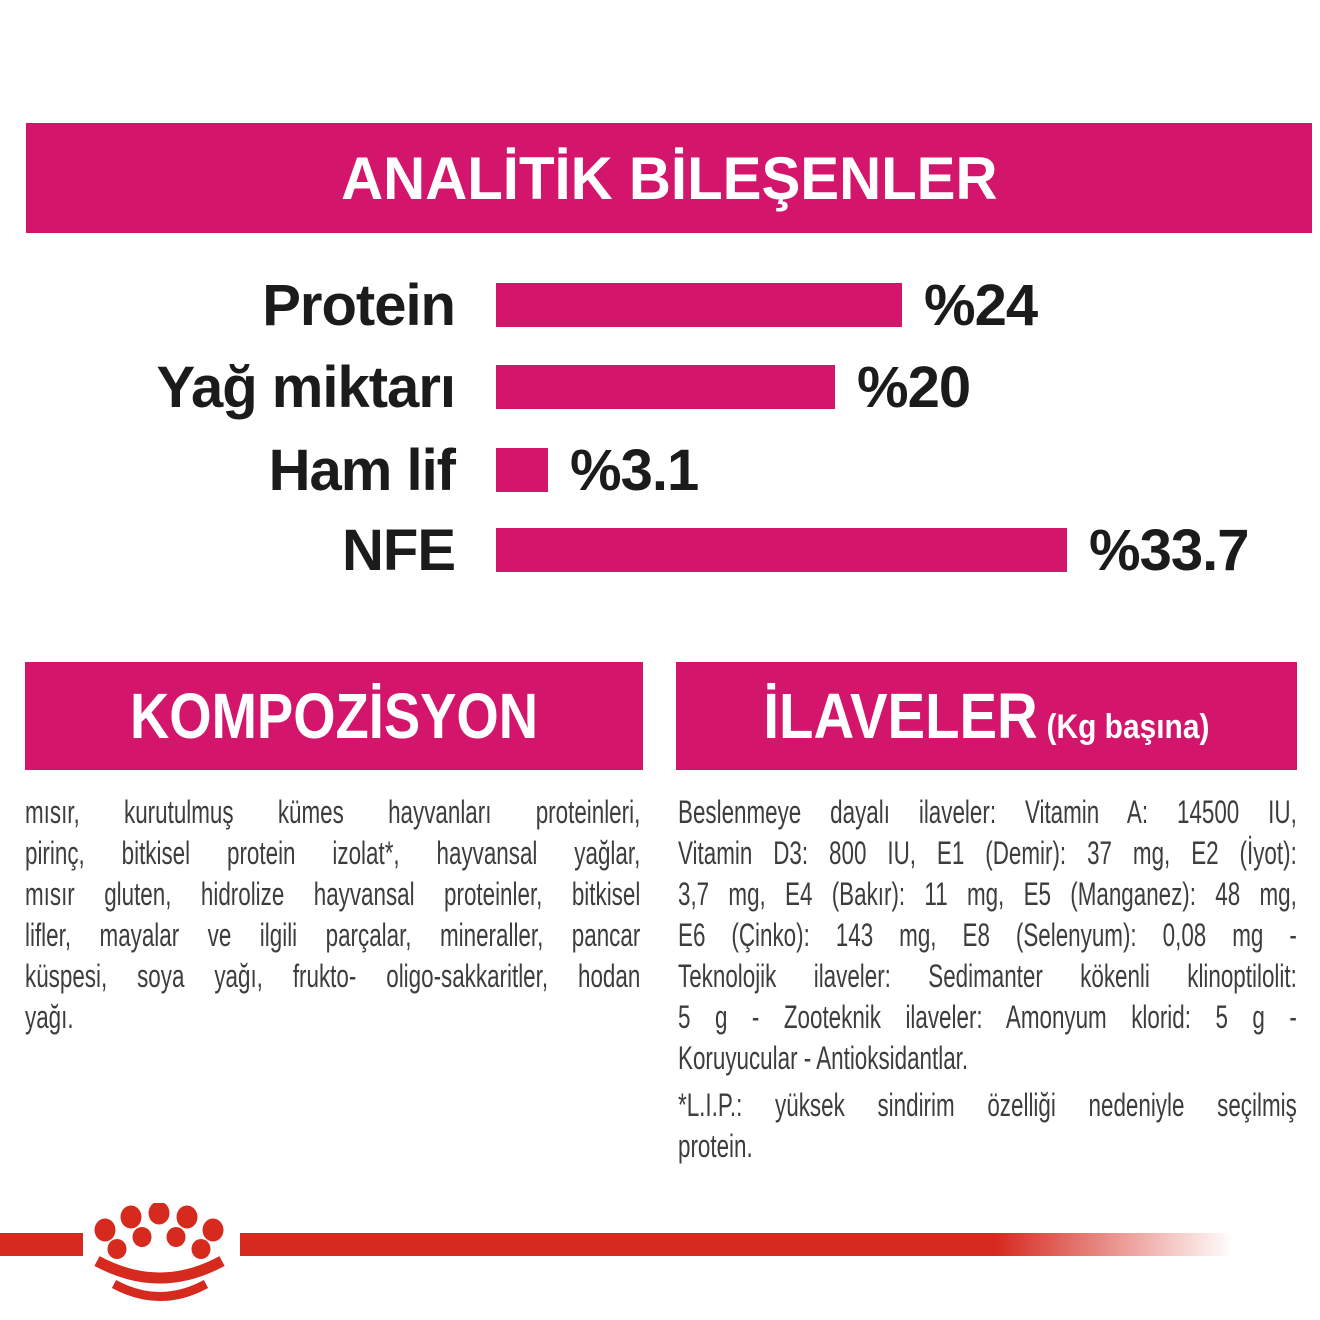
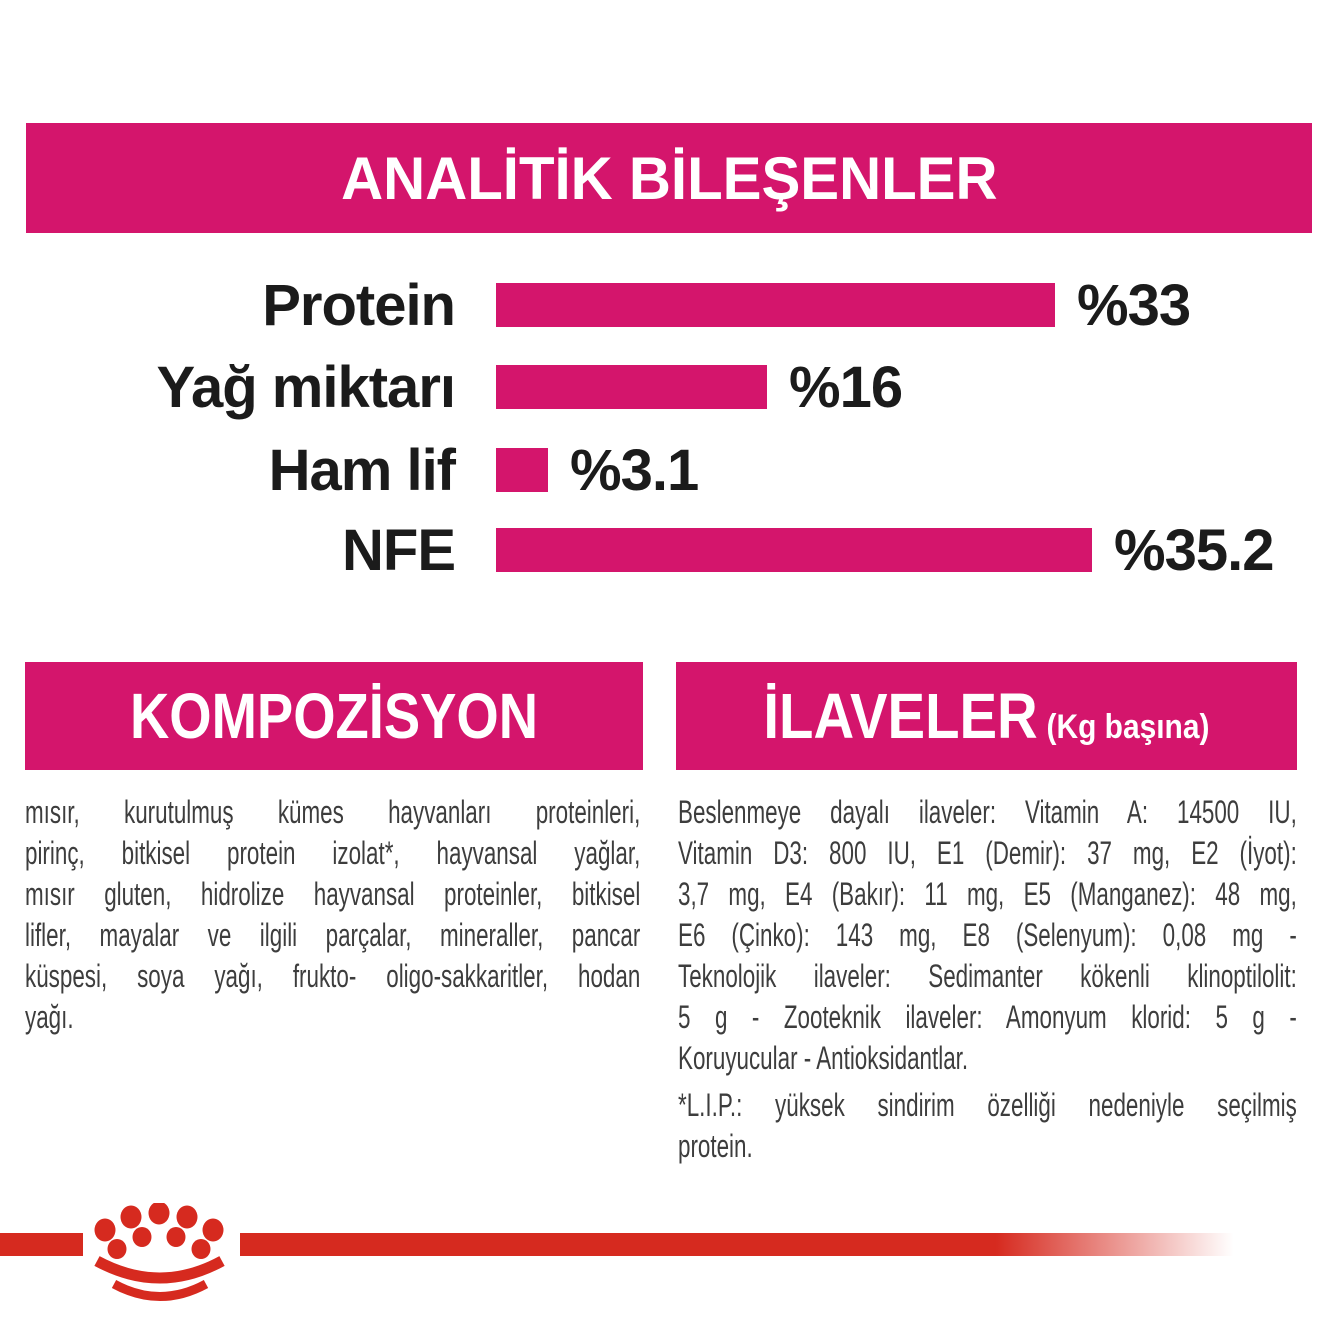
Protein: 24 -> 33
Yağ miktarı: 20 -> 16
NFE: 33.7 -> 35.2
